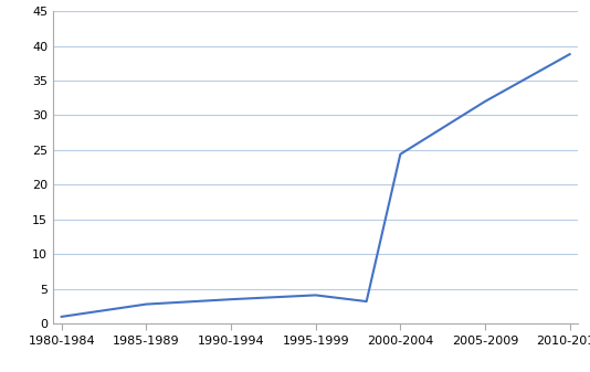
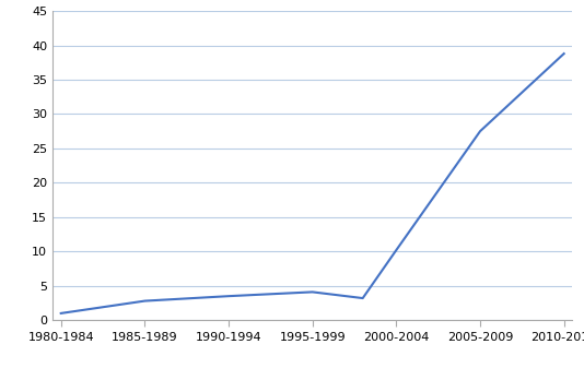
2000-2004: 24.4 -> 10.2
2005-2009: 32.0 -> 27.5
